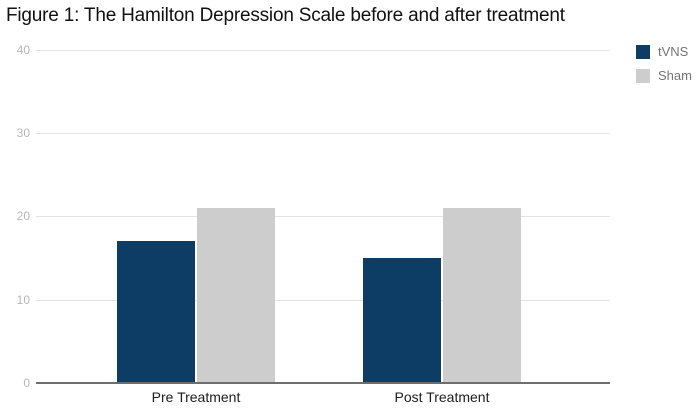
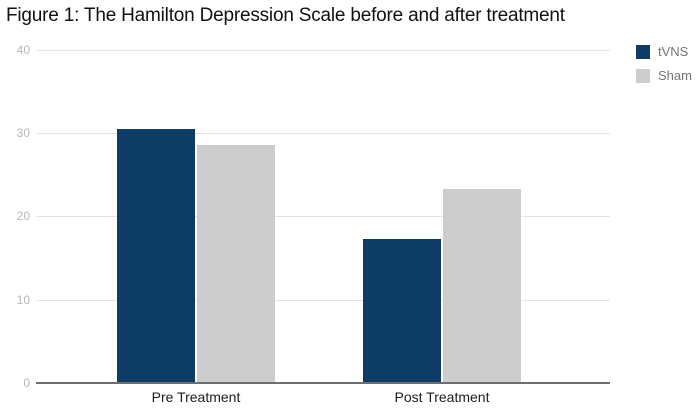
tVNS/Pre Treatment: 17 -> 30
Sham/Pre Treatment: 21 -> 29
tVNS/Post Treatment: 15 -> 17
Sham/Post Treatment: 21 -> 23
